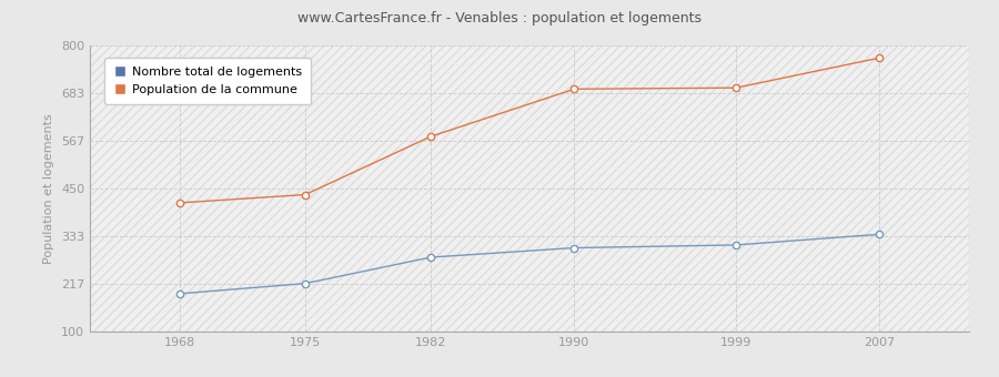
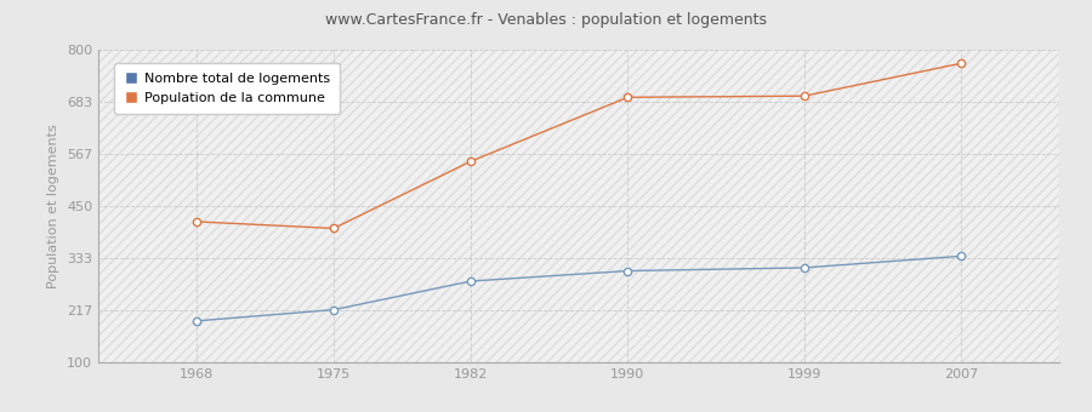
Population de la commune/1975: 435 -> 400
Population de la commune/1982: 577 -> 550
